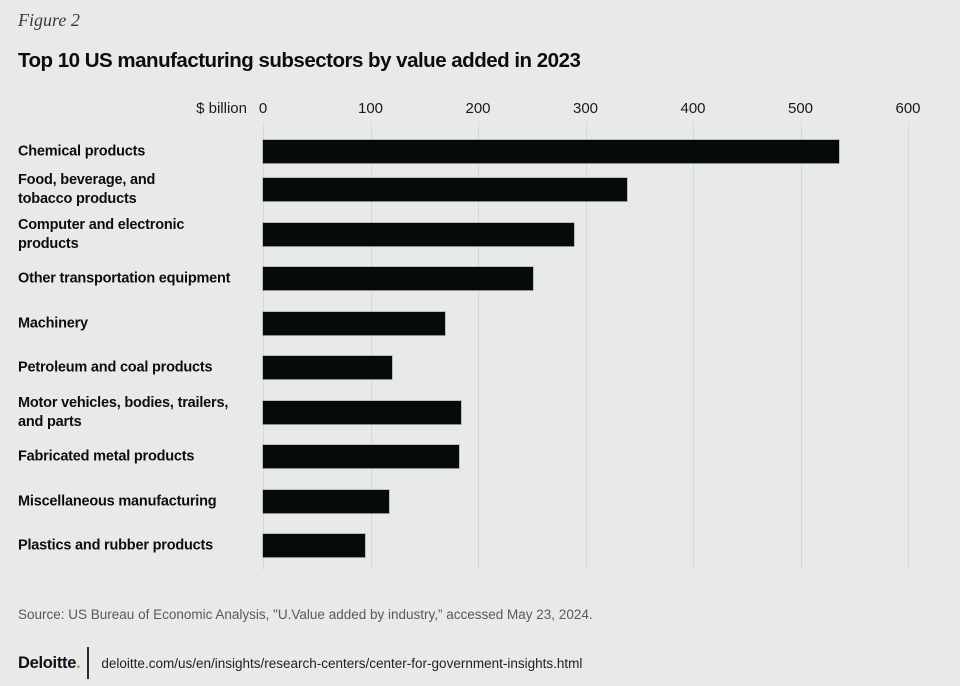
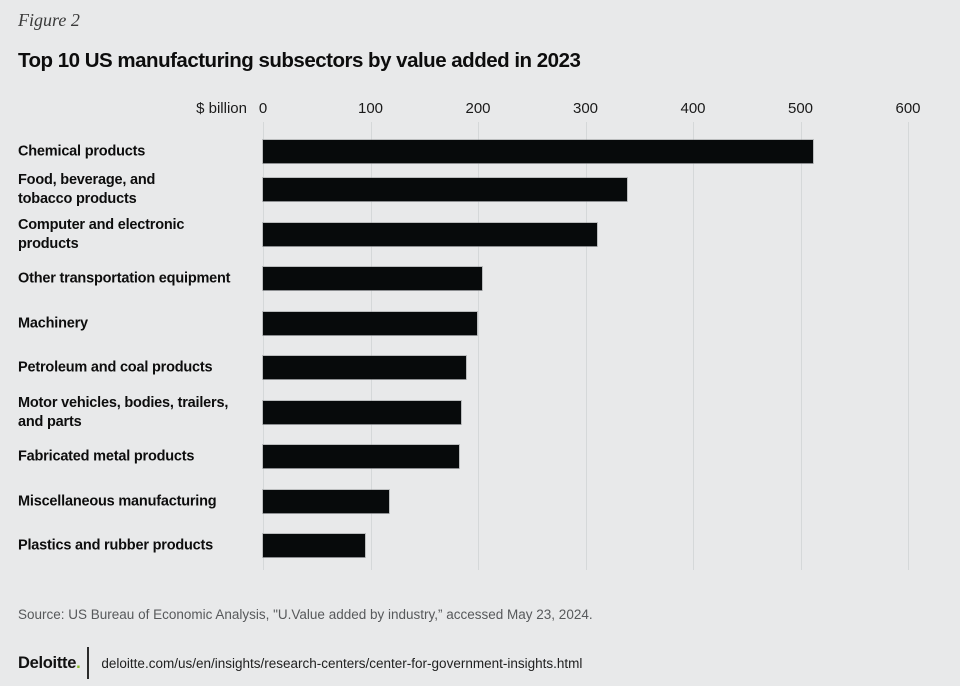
Chemical products: 536 -> 512
Computer and electronic products: 289 -> 311
Other transportation equipment: 251 -> 204
Machinery: 169 -> 199
Petroleum and coal products: 120 -> 189
